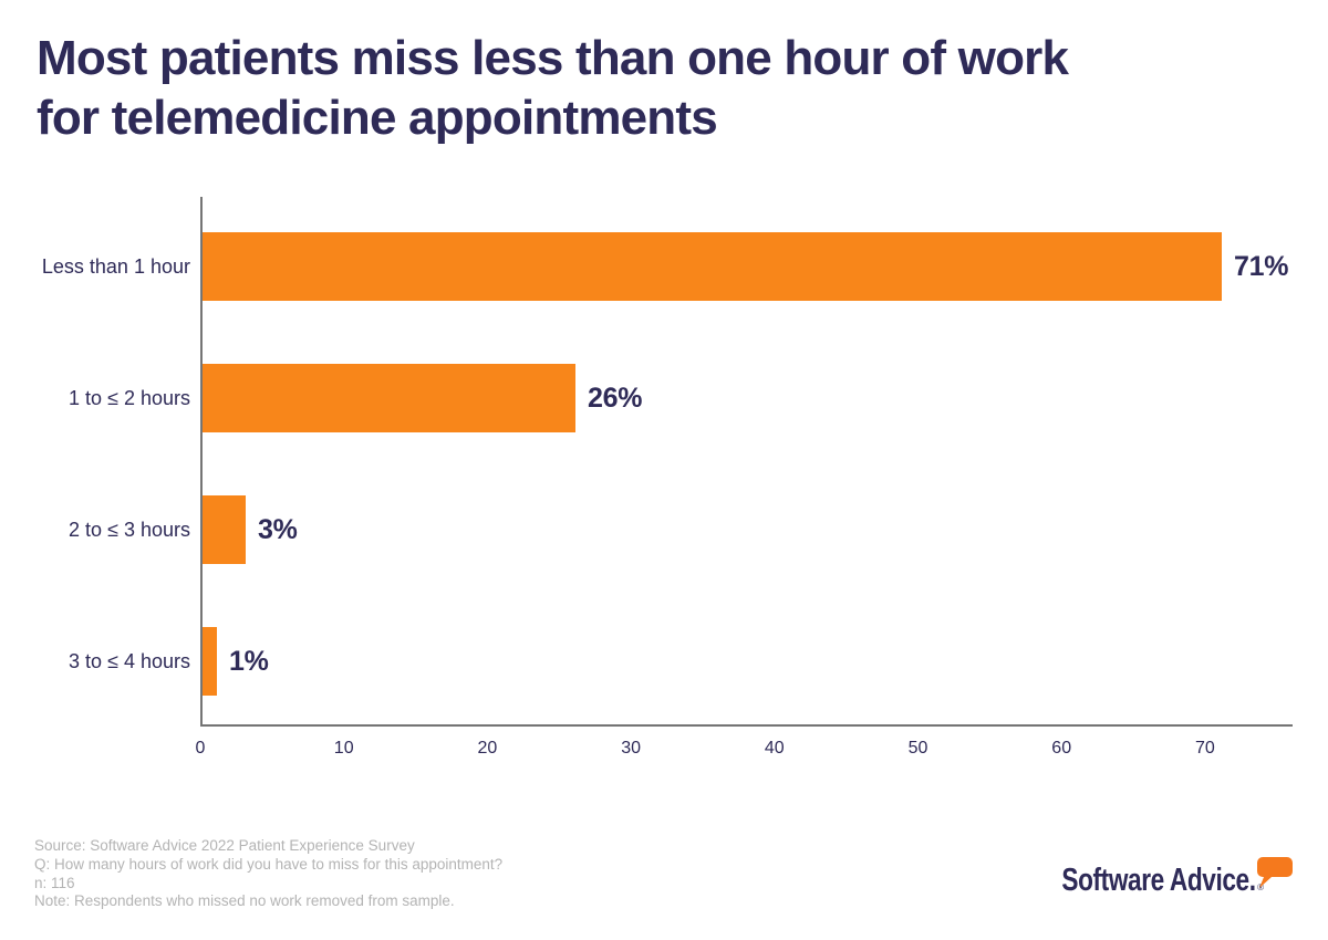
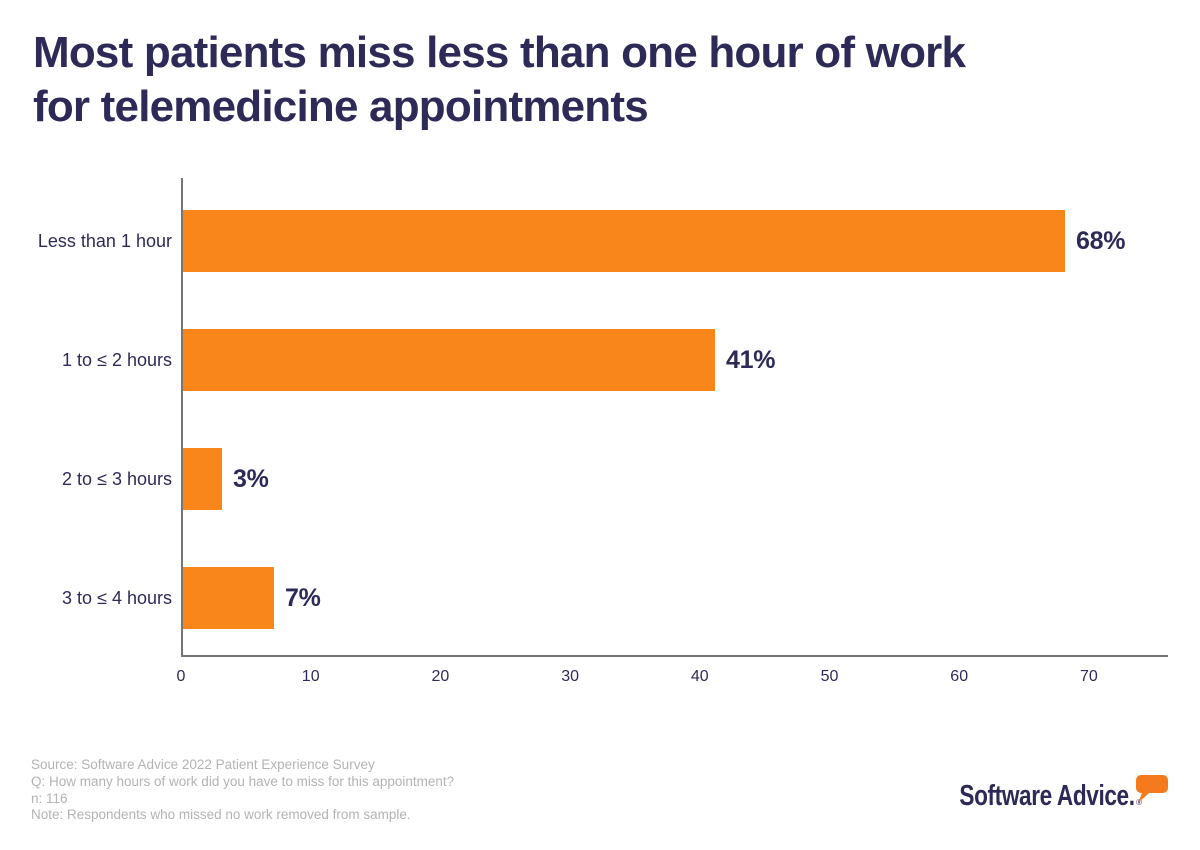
Less than 1 hour: 71% -> 68%
1 to ≤ 2 hours: 26% -> 41%
3 to ≤ 4 hours: 1% -> 7%
